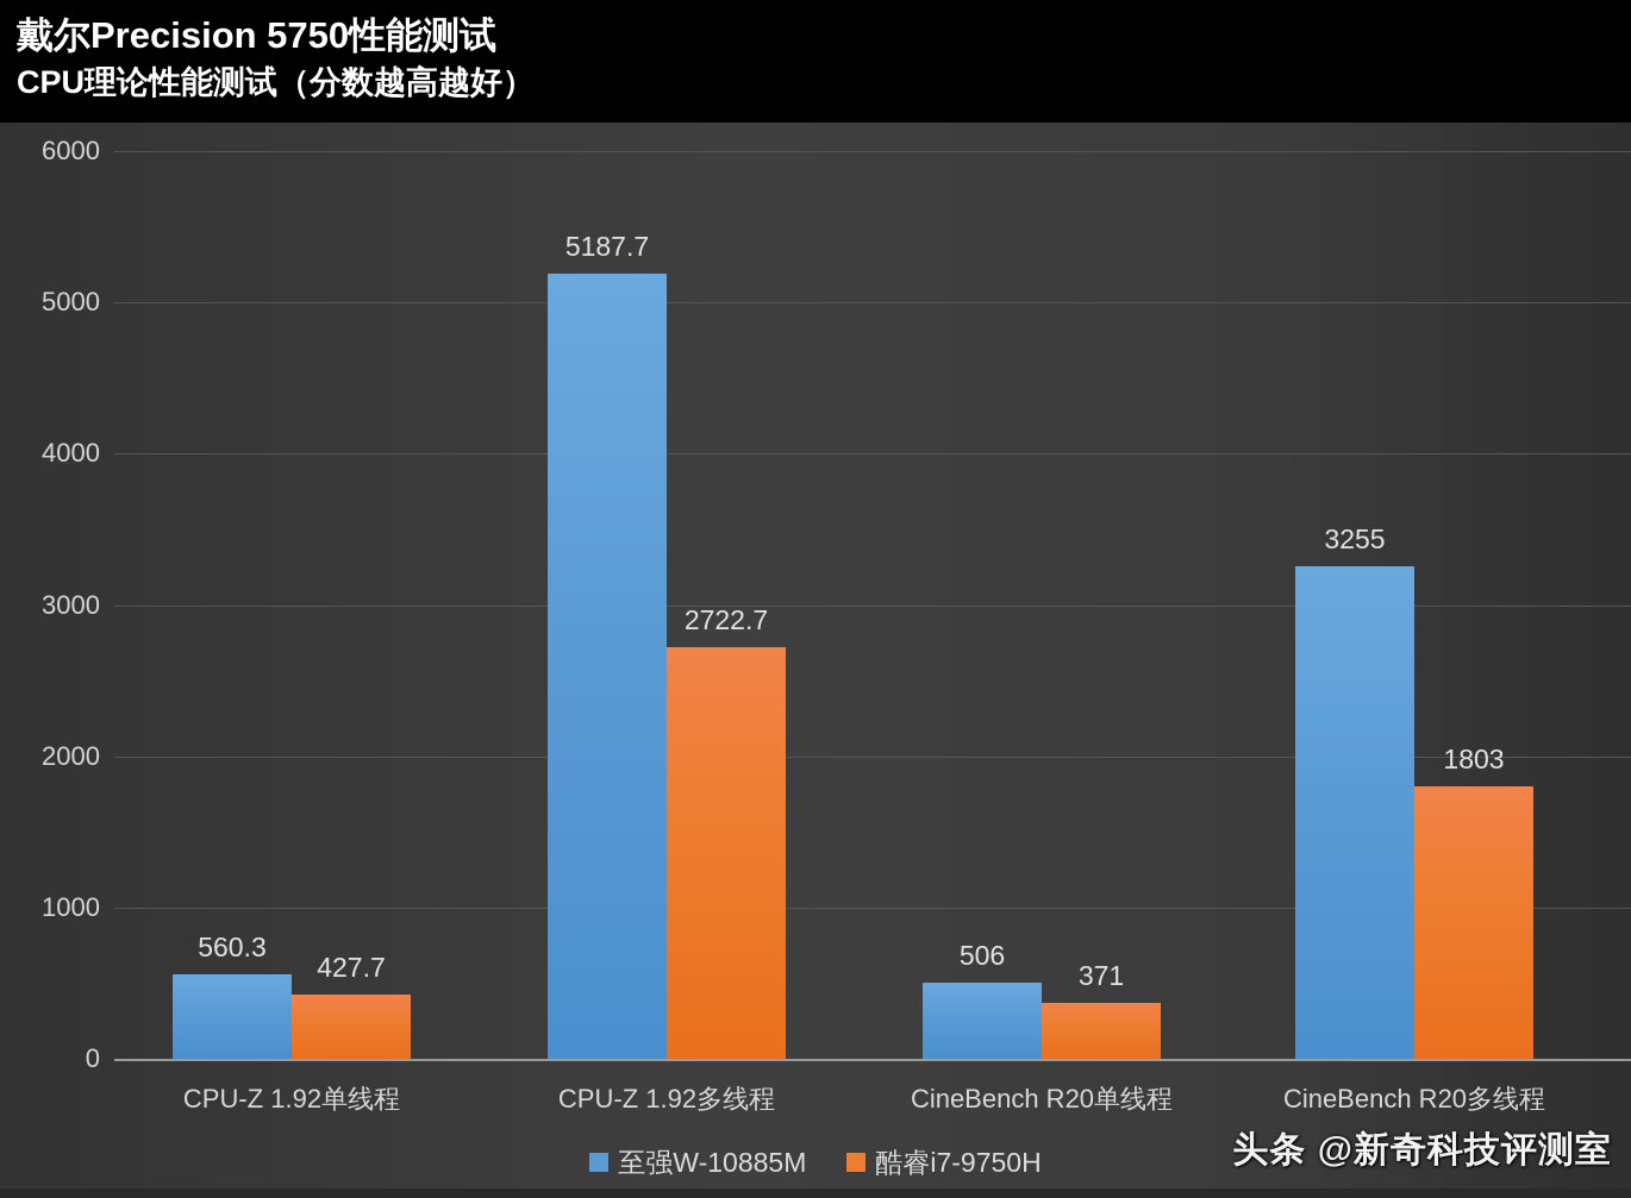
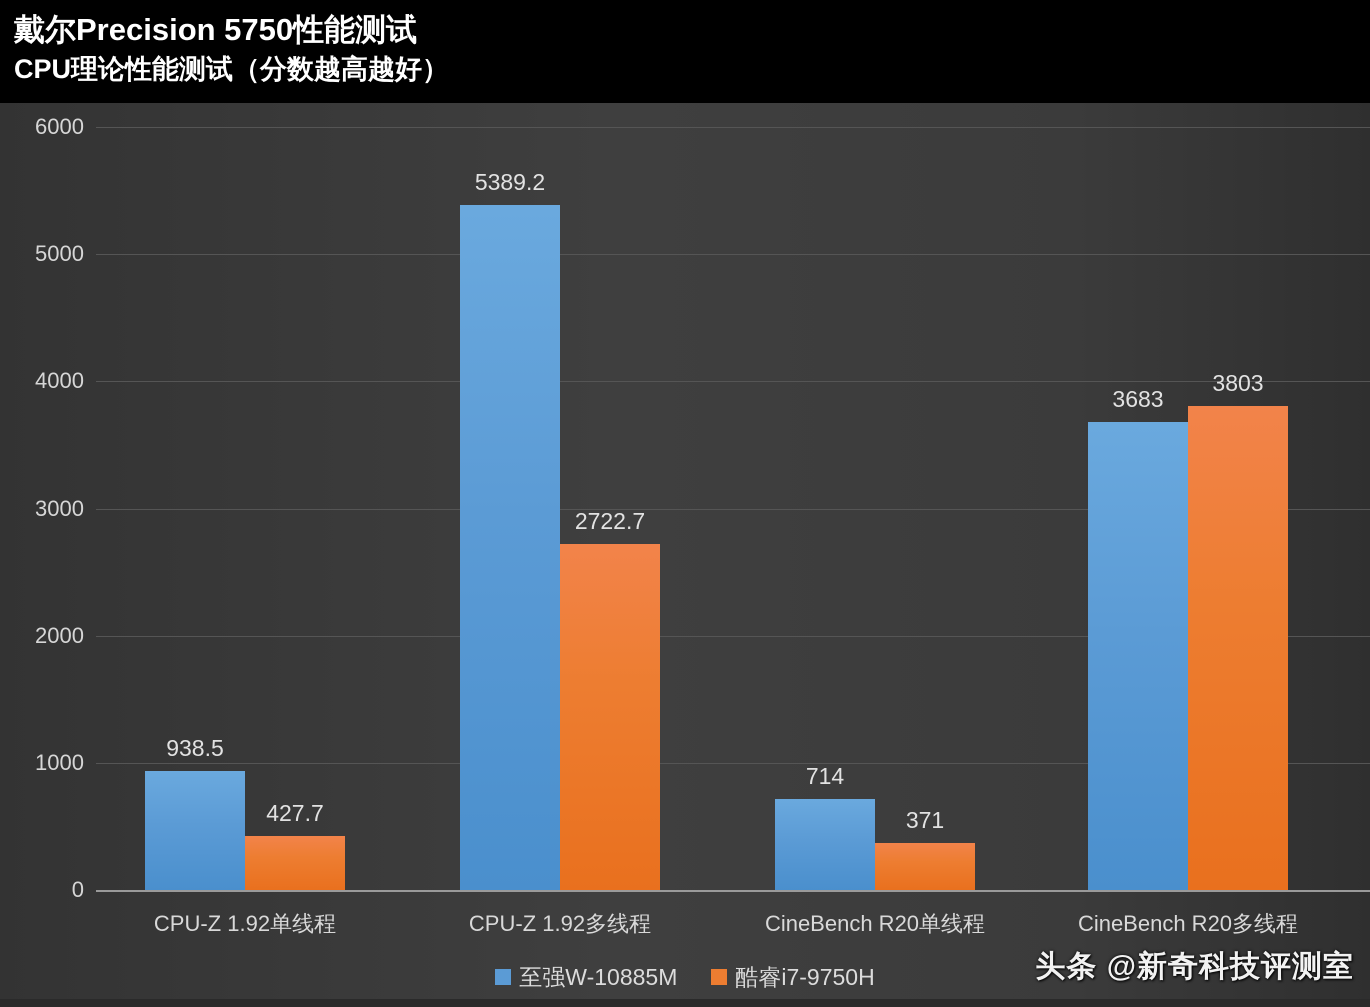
至强W-10885M/CPU-Z 1.92单线程: 560.3 -> 938.5
至强W-10885M/CPU-Z 1.92多线程: 5187.7 -> 5389.2
至强W-10885M/CineBench R20单线程: 506 -> 714
至强W-10885M/CineBench R20多线程: 3255 -> 3683
酷睿i7-9750H/CineBench R20多线程: 1803 -> 3803
